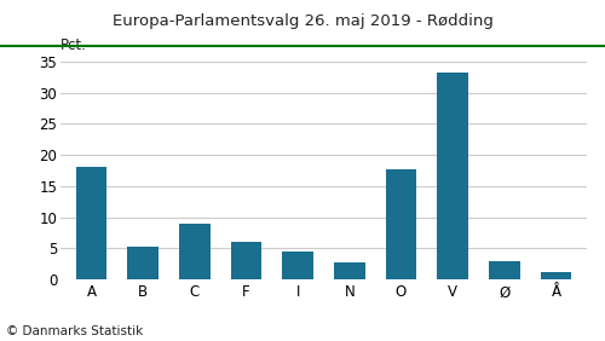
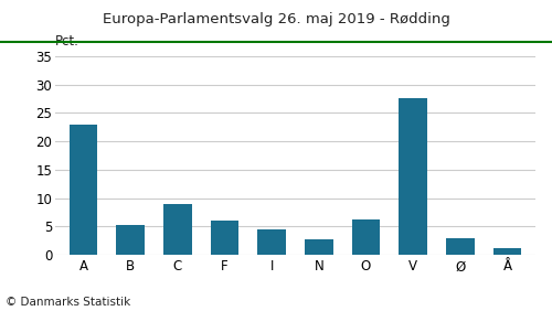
A: 18.0 -> 23.0
O: 17.6 -> 6.2
V: 33.3 -> 27.6
